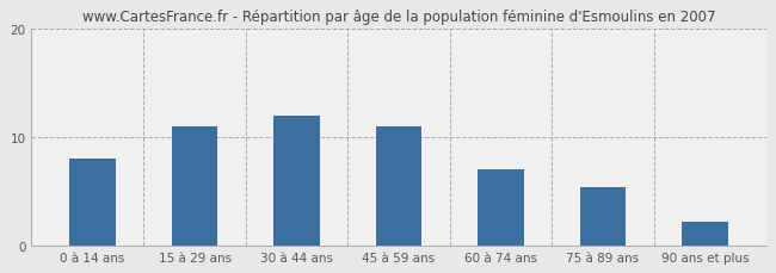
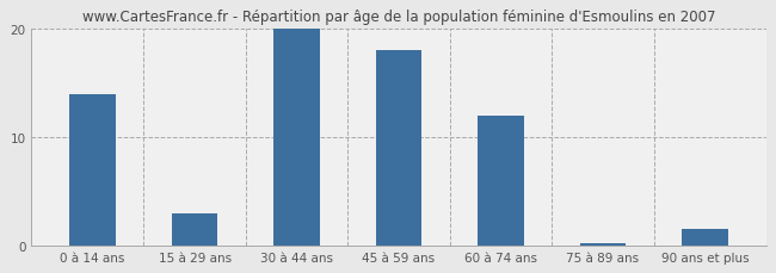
0 à 14 ans: 8.0 -> 14.0
15 à 29 ans: 11.0 -> 3.0
30 à 44 ans: 12.0 -> 20.0
45 à 59 ans: 11.0 -> 18.0
60 à 74 ans: 7.0 -> 12.0
75 à 89 ans: 5.4 -> 0.2
90 ans et plus: 2.2 -> 1.5
